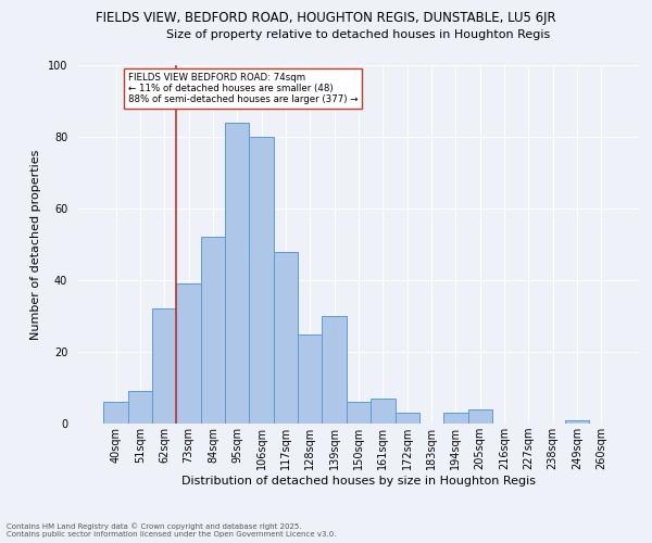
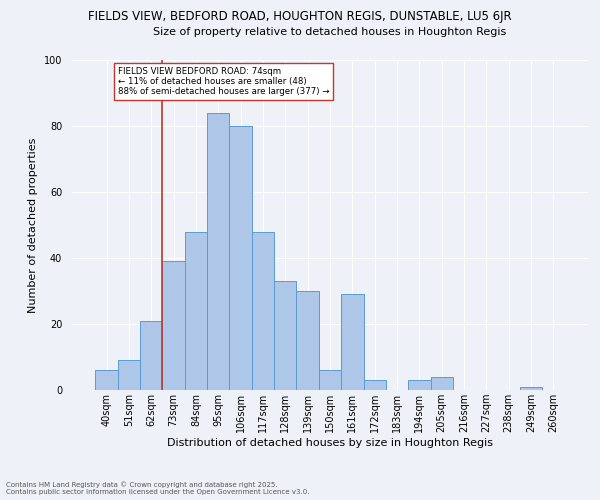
62sqm: 32 -> 21
84sqm: 52 -> 48
128sqm: 25 -> 33
161sqm: 7 -> 29
